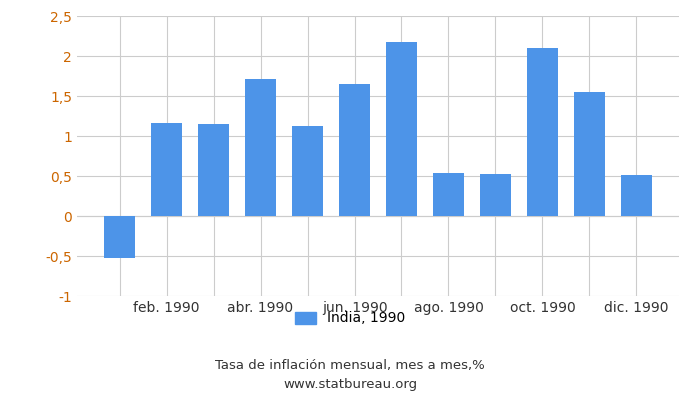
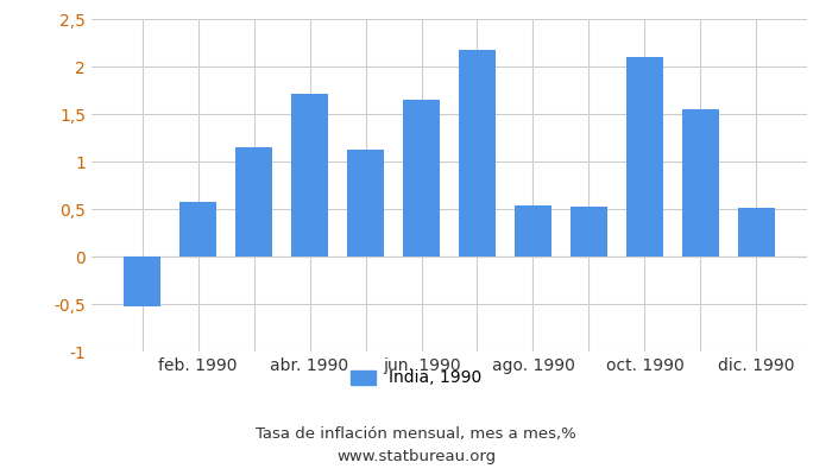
feb. 1990: 1,16 -> 0,58
